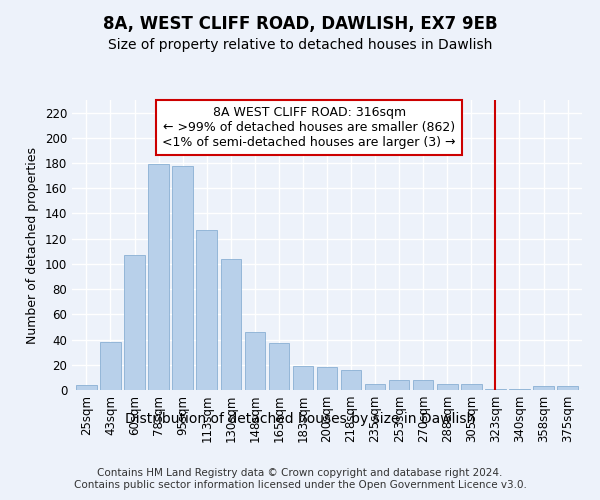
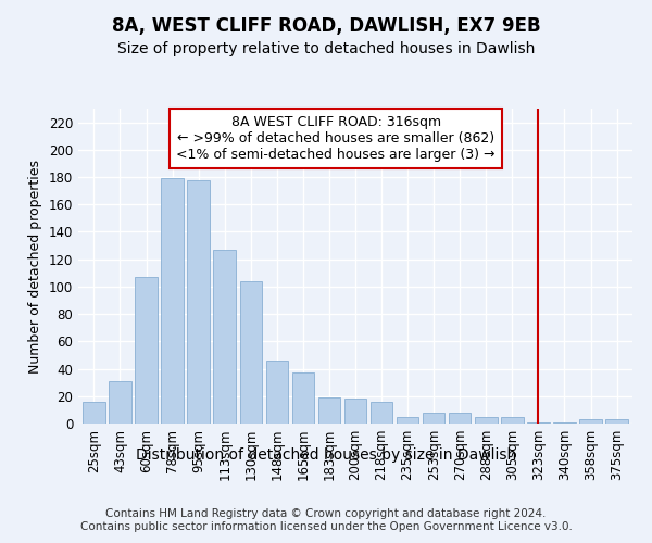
25sqm: 4 -> 16
43sqm: 38 -> 31
